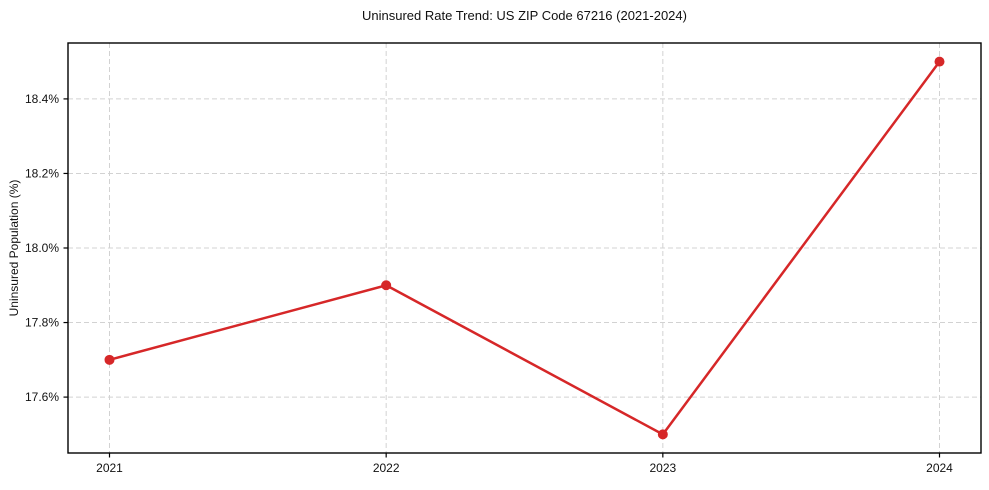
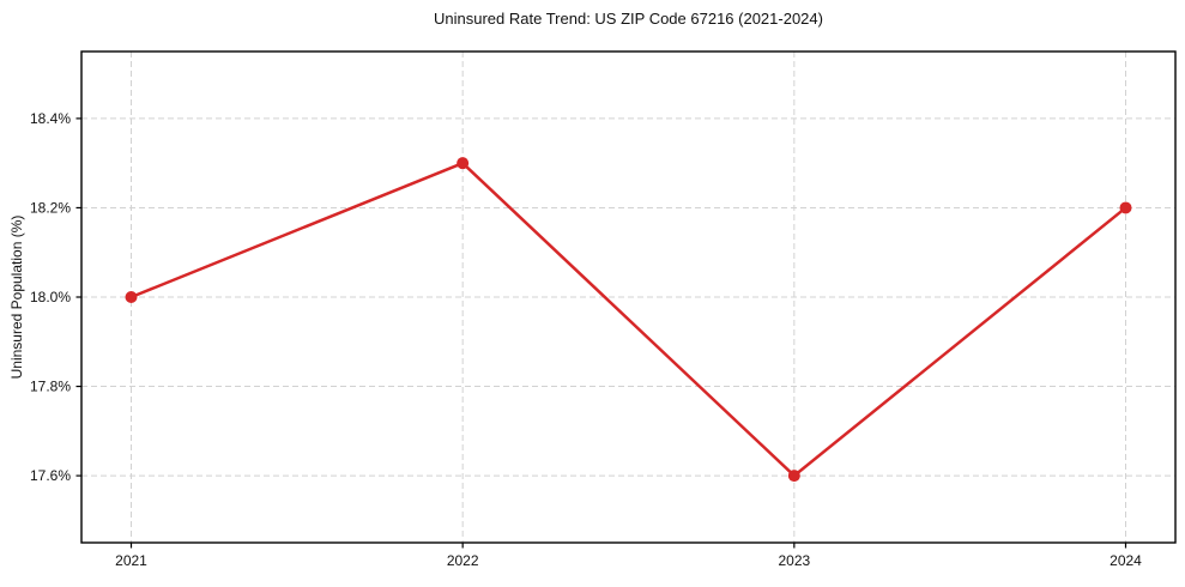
2021: 17.7% -> 18.0%
2022: 17.9% -> 18.3%
2023: 17.5% -> 17.6%
2024: 18.5% -> 18.2%
